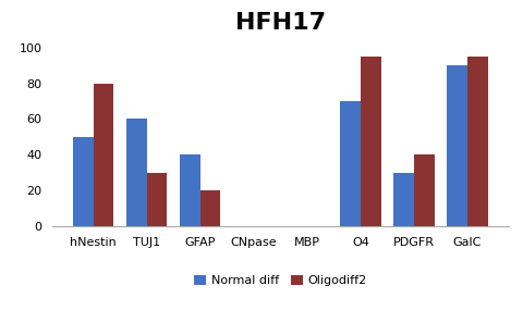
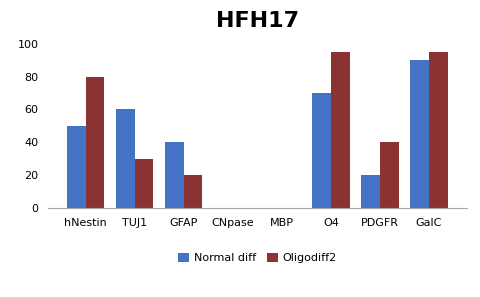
Normal diff/PDGFR: 30 -> 20
